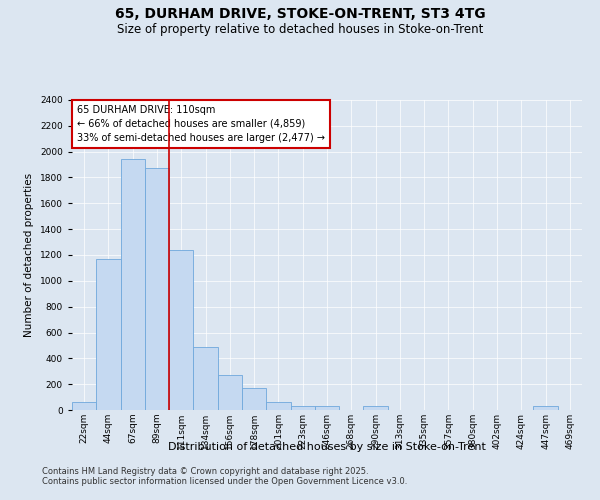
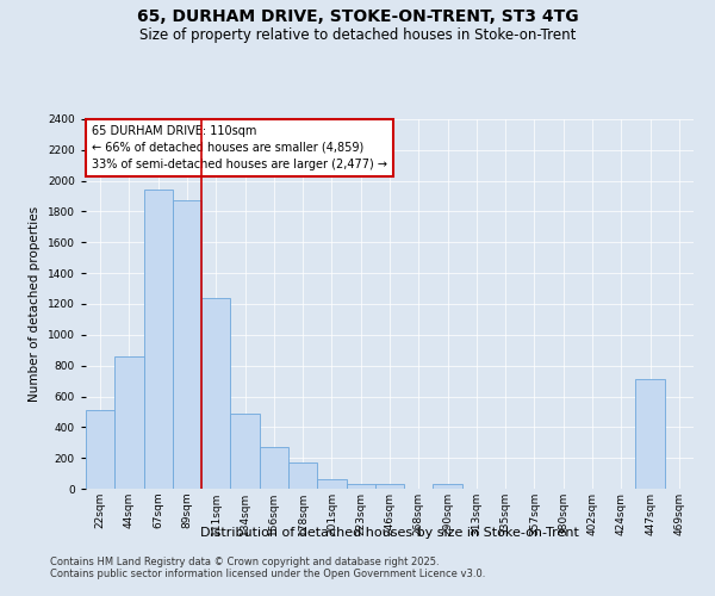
22sqm: 60 -> 510
44sqm: 1170 -> 860
447sqm: 30 -> 710
